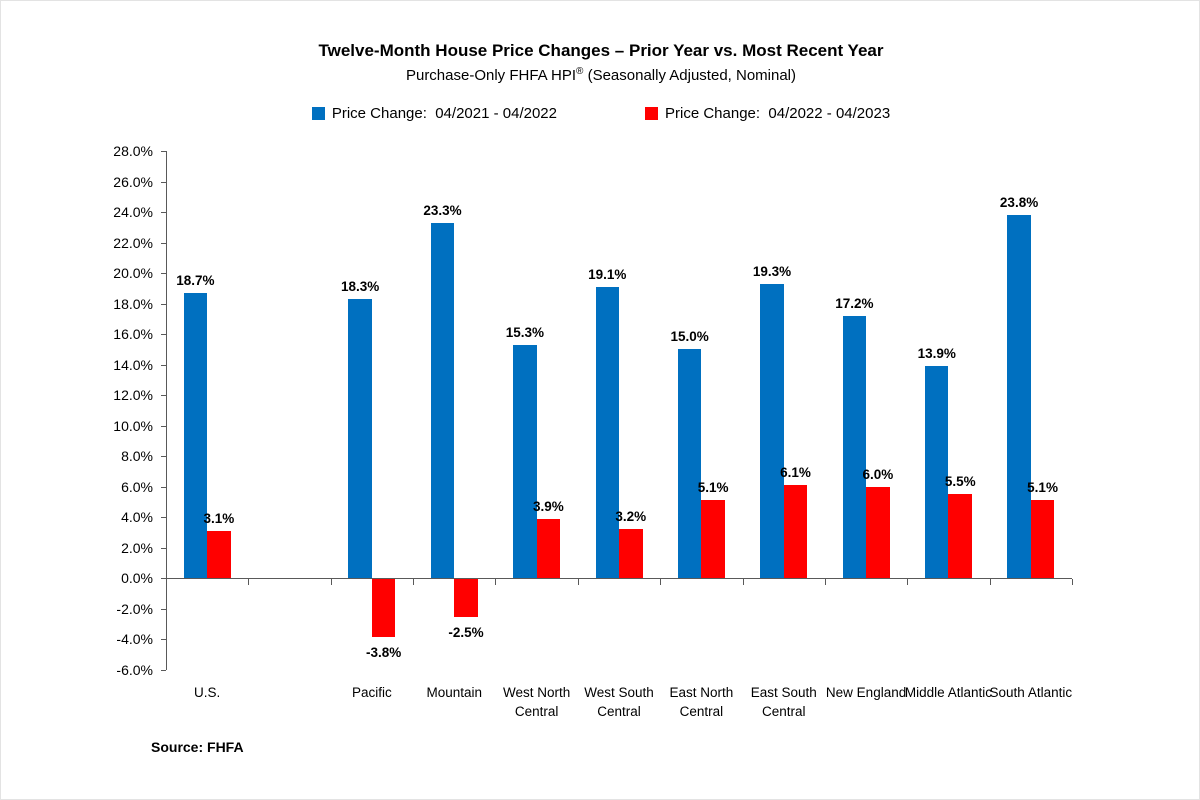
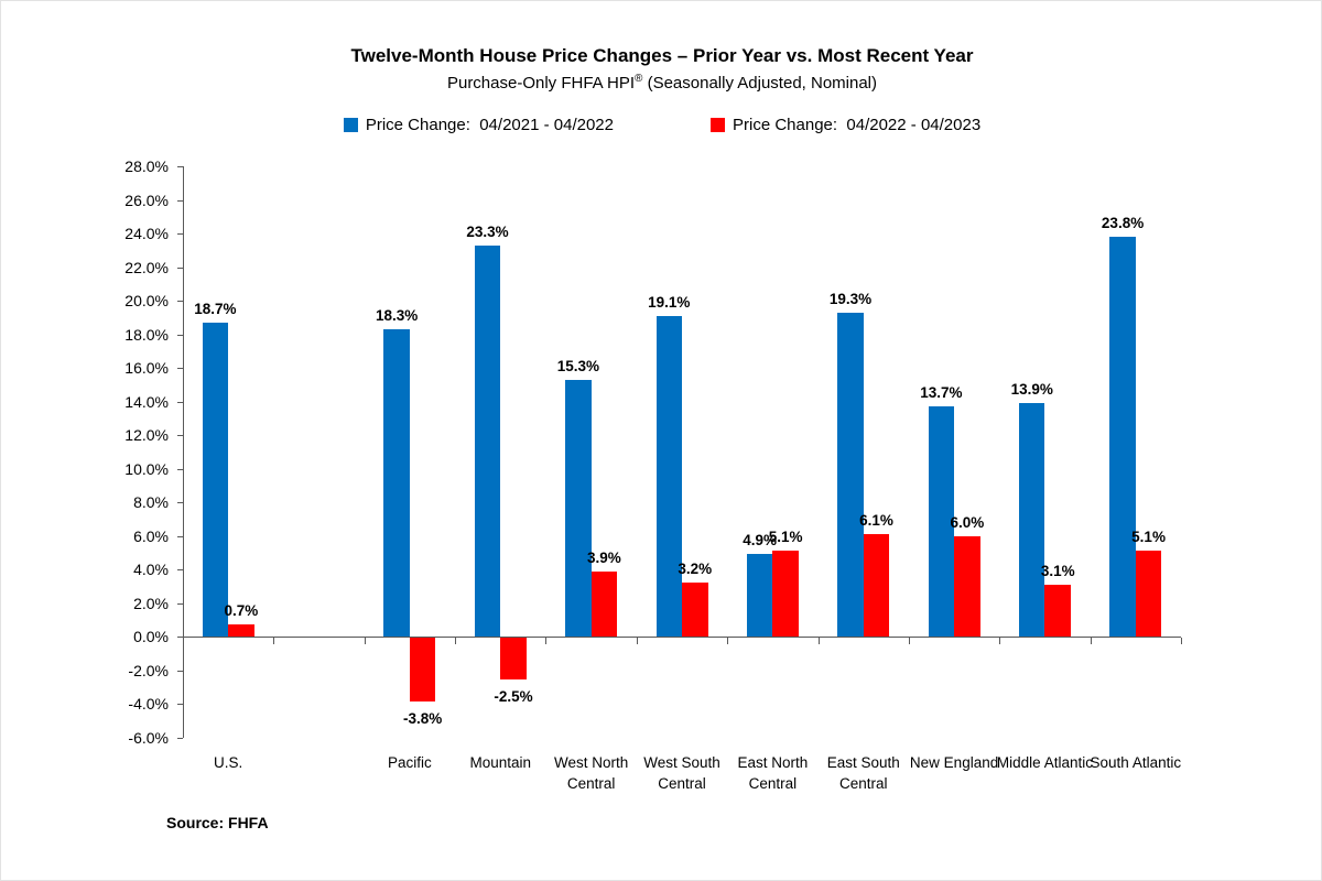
Price Change: 04/2022 - 04/2023/U.S.: 3.1% -> 0.7%
Price Change: 04/2021 - 04/2022/East North Central: 15.0% -> 4.9%
Price Change: 04/2021 - 04/2022/New England: 17.2% -> 13.7%
Price Change: 04/2022 - 04/2023/Middle Atlantic: 5.5% -> 3.1%
